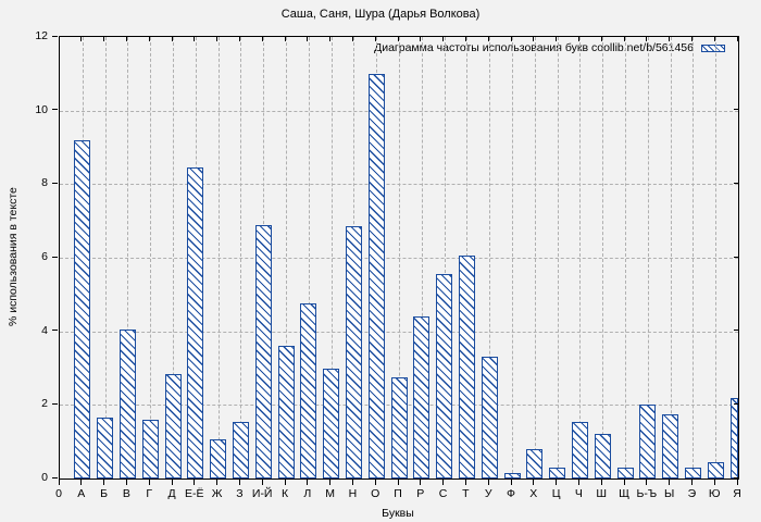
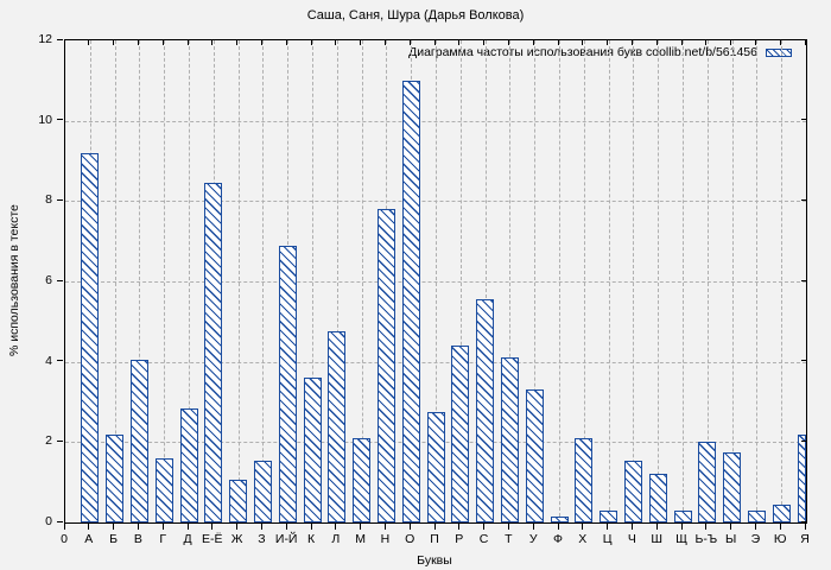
Б: 1.6 -> 2.2
М: 3.0 -> 2.1
Н: 6.8 -> 7.8
Т: 6.0 -> 4.1
Х: 0.8 -> 2.1
